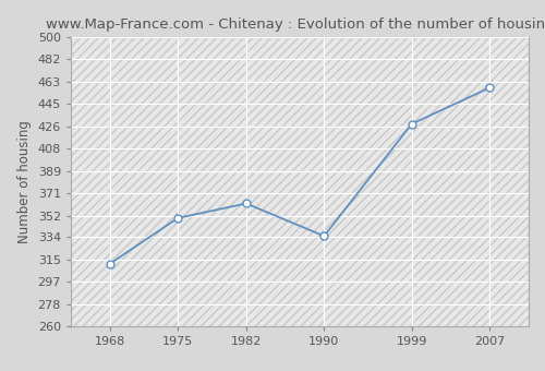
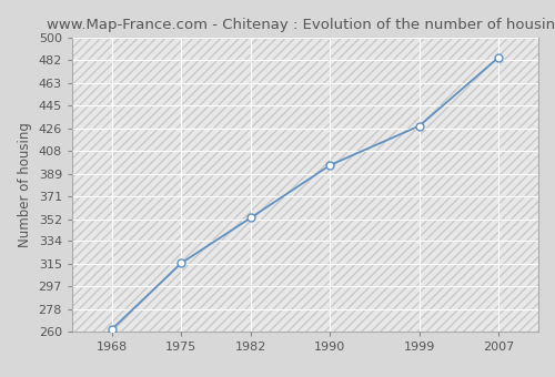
1968: 312 -> 262
1975: 350 -> 316
1982: 362 -> 353
1990: 335 -> 396
2007: 458 -> 484
